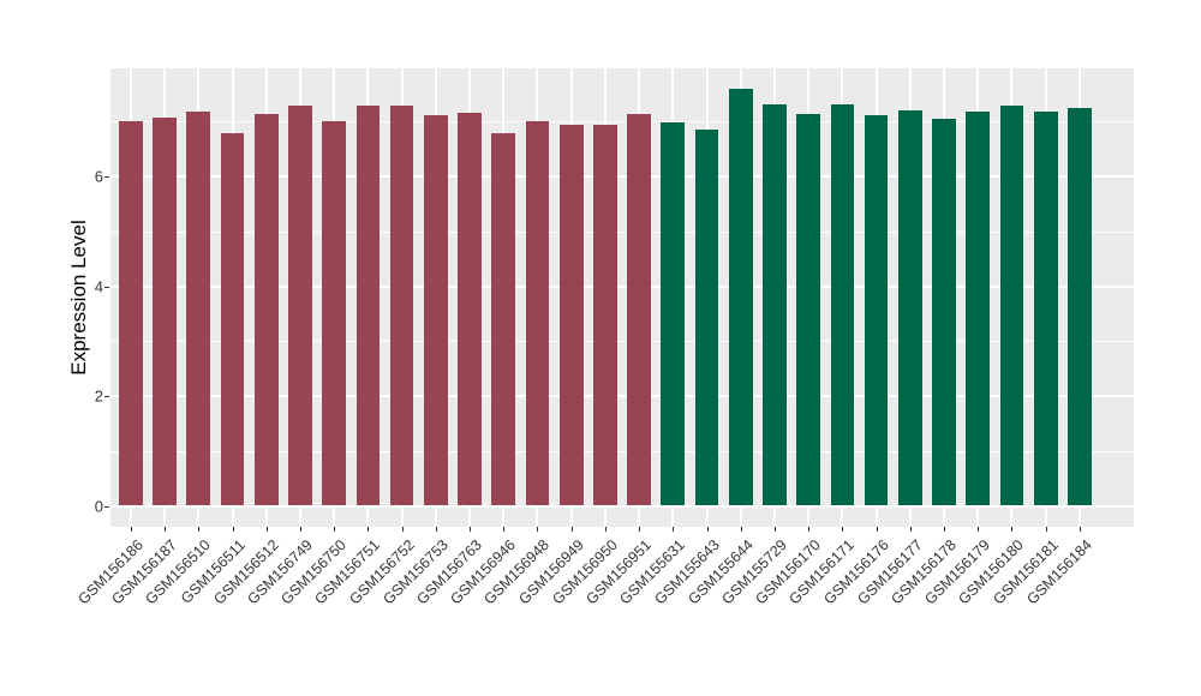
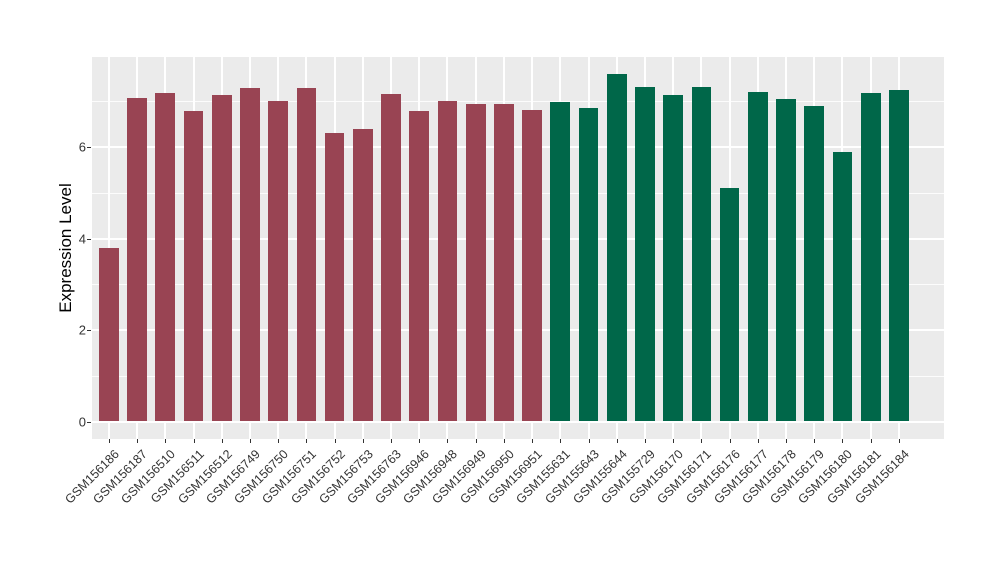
GSM156186: 7.0 -> 3.8
GSM156752: 7.3 -> 6.3
GSM156753: 7.1 -> 6.4
GSM156951: 7.1 -> 6.8
GSM156176: 7.1 -> 5.1
GSM156179: 7.2 -> 6.9
GSM156180: 7.3 -> 5.9
